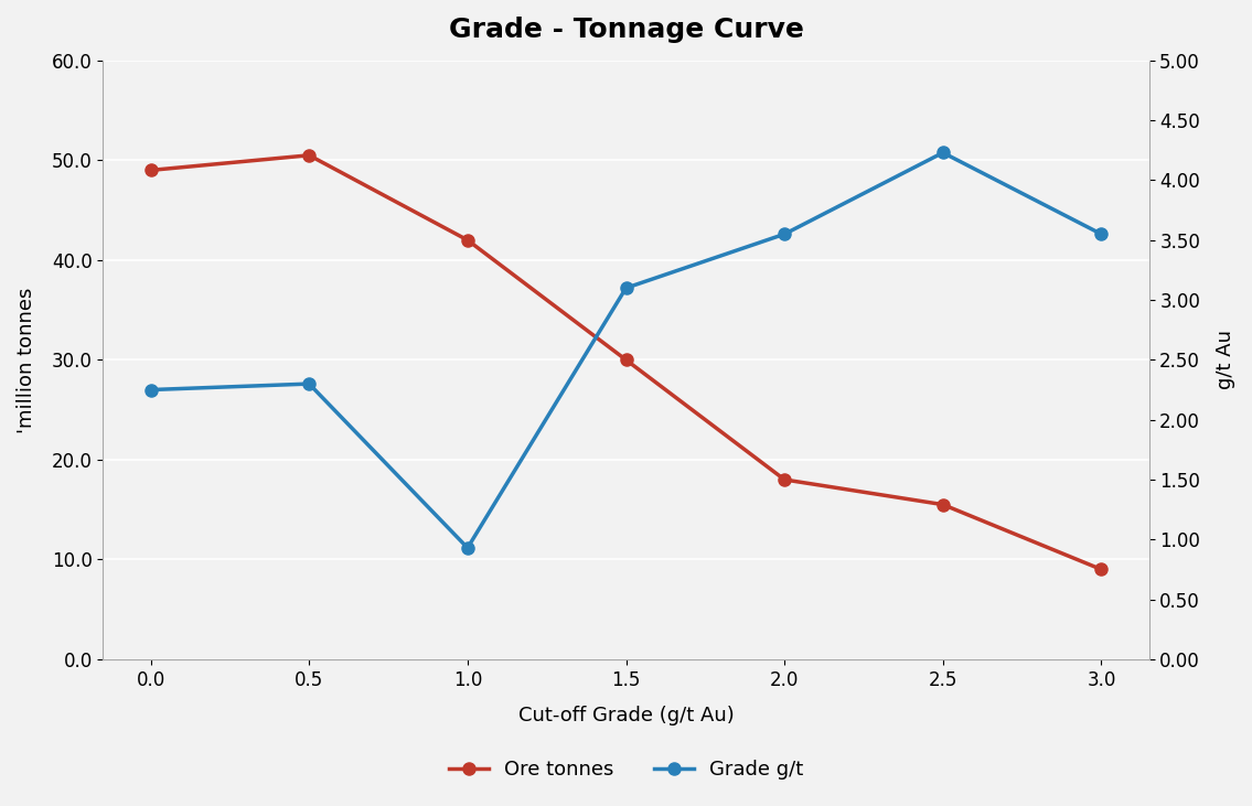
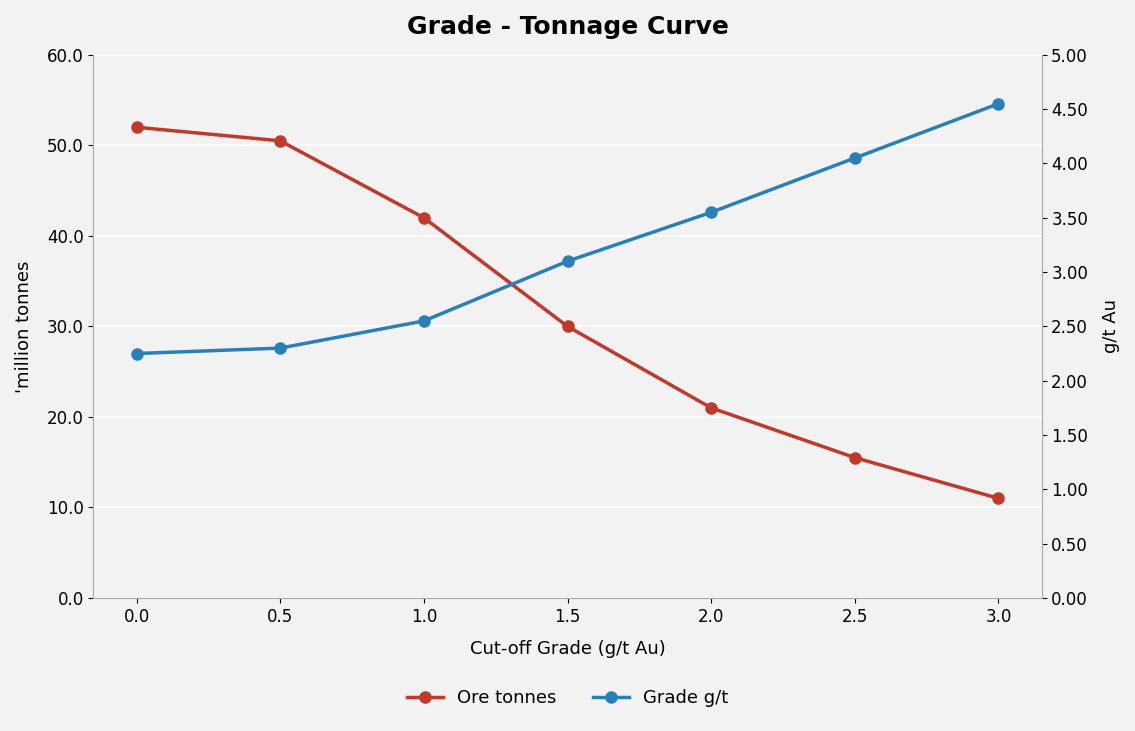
Ore tonnes/0.0: 49.0 -> 52.0
Grade g/t/1.0: 0.93 -> 2.55
Ore tonnes/2.0: 18.0 -> 21.0
Grade g/t/2.5: 4.23 -> 4.05
Ore tonnes/3.0: 9.0 -> 11.0
Grade g/t/3.0: 3.55 -> 4.55
